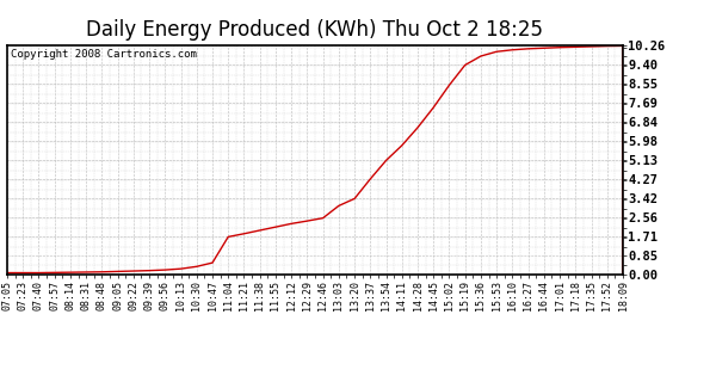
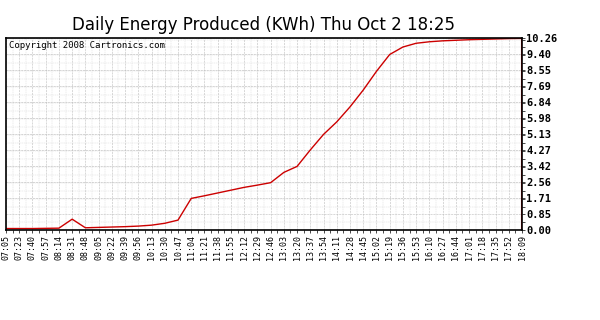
08:31: 0.1 -> 0.6
